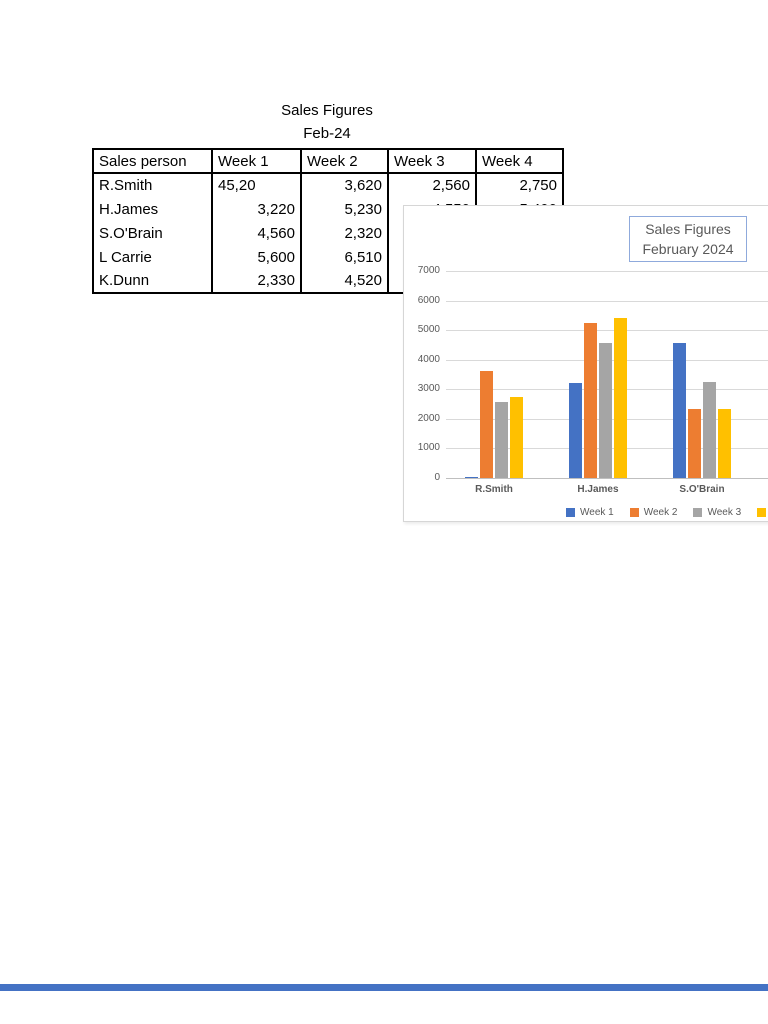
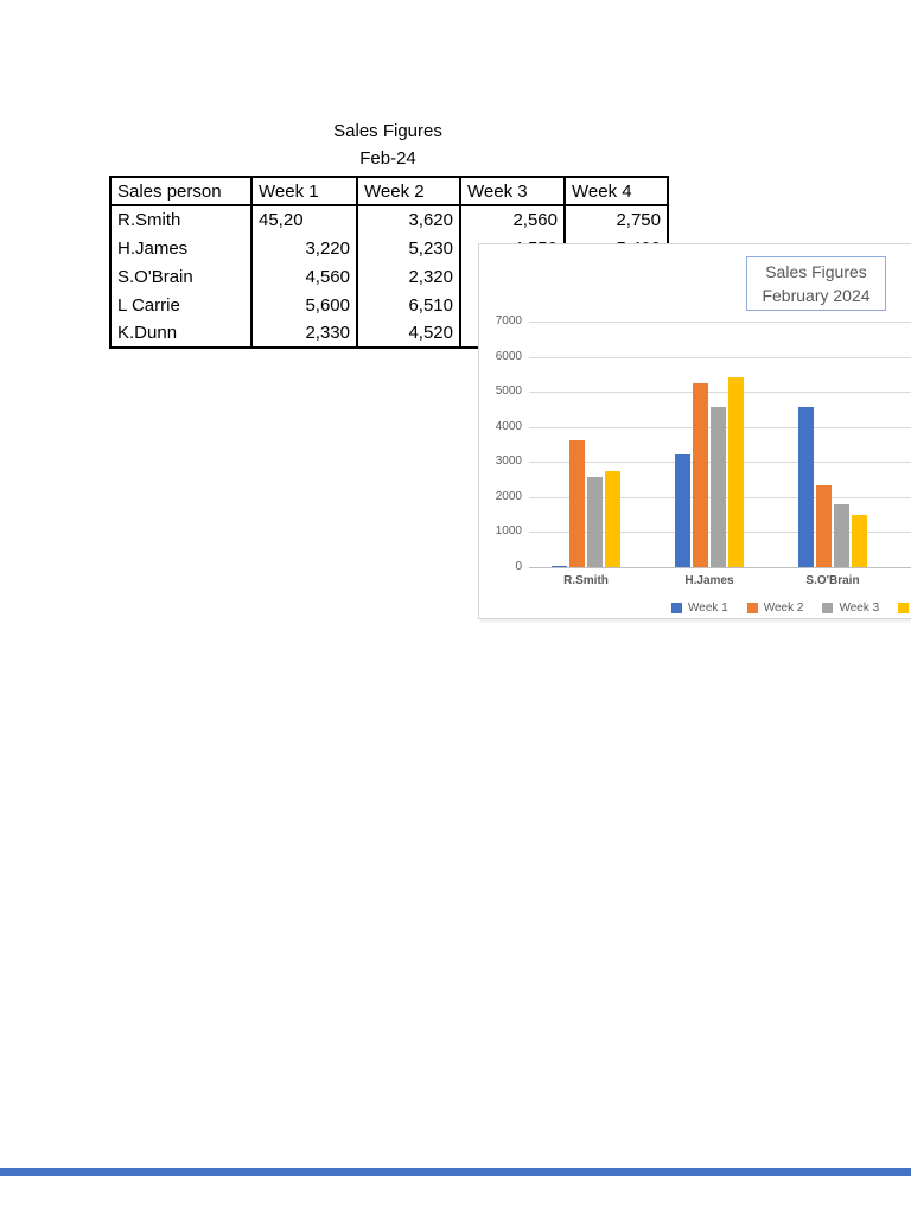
Week 3/S.O'Brain: 3200 -> 1800
Week 4/S.O'Brain: 2300 -> 1500
